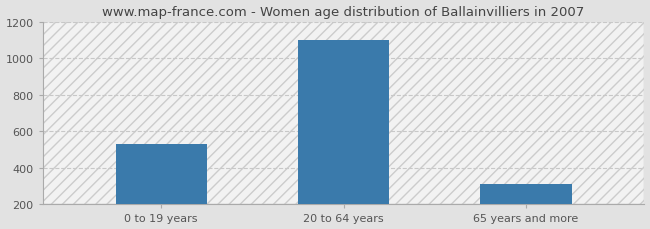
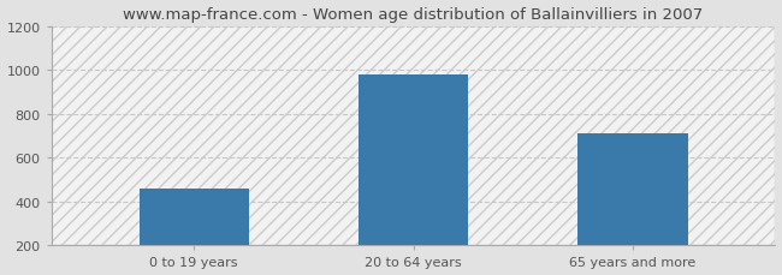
0 to 19 years: 530 -> 460
20 to 64 years: 1100 -> 980
65 years and more: 310 -> 710
